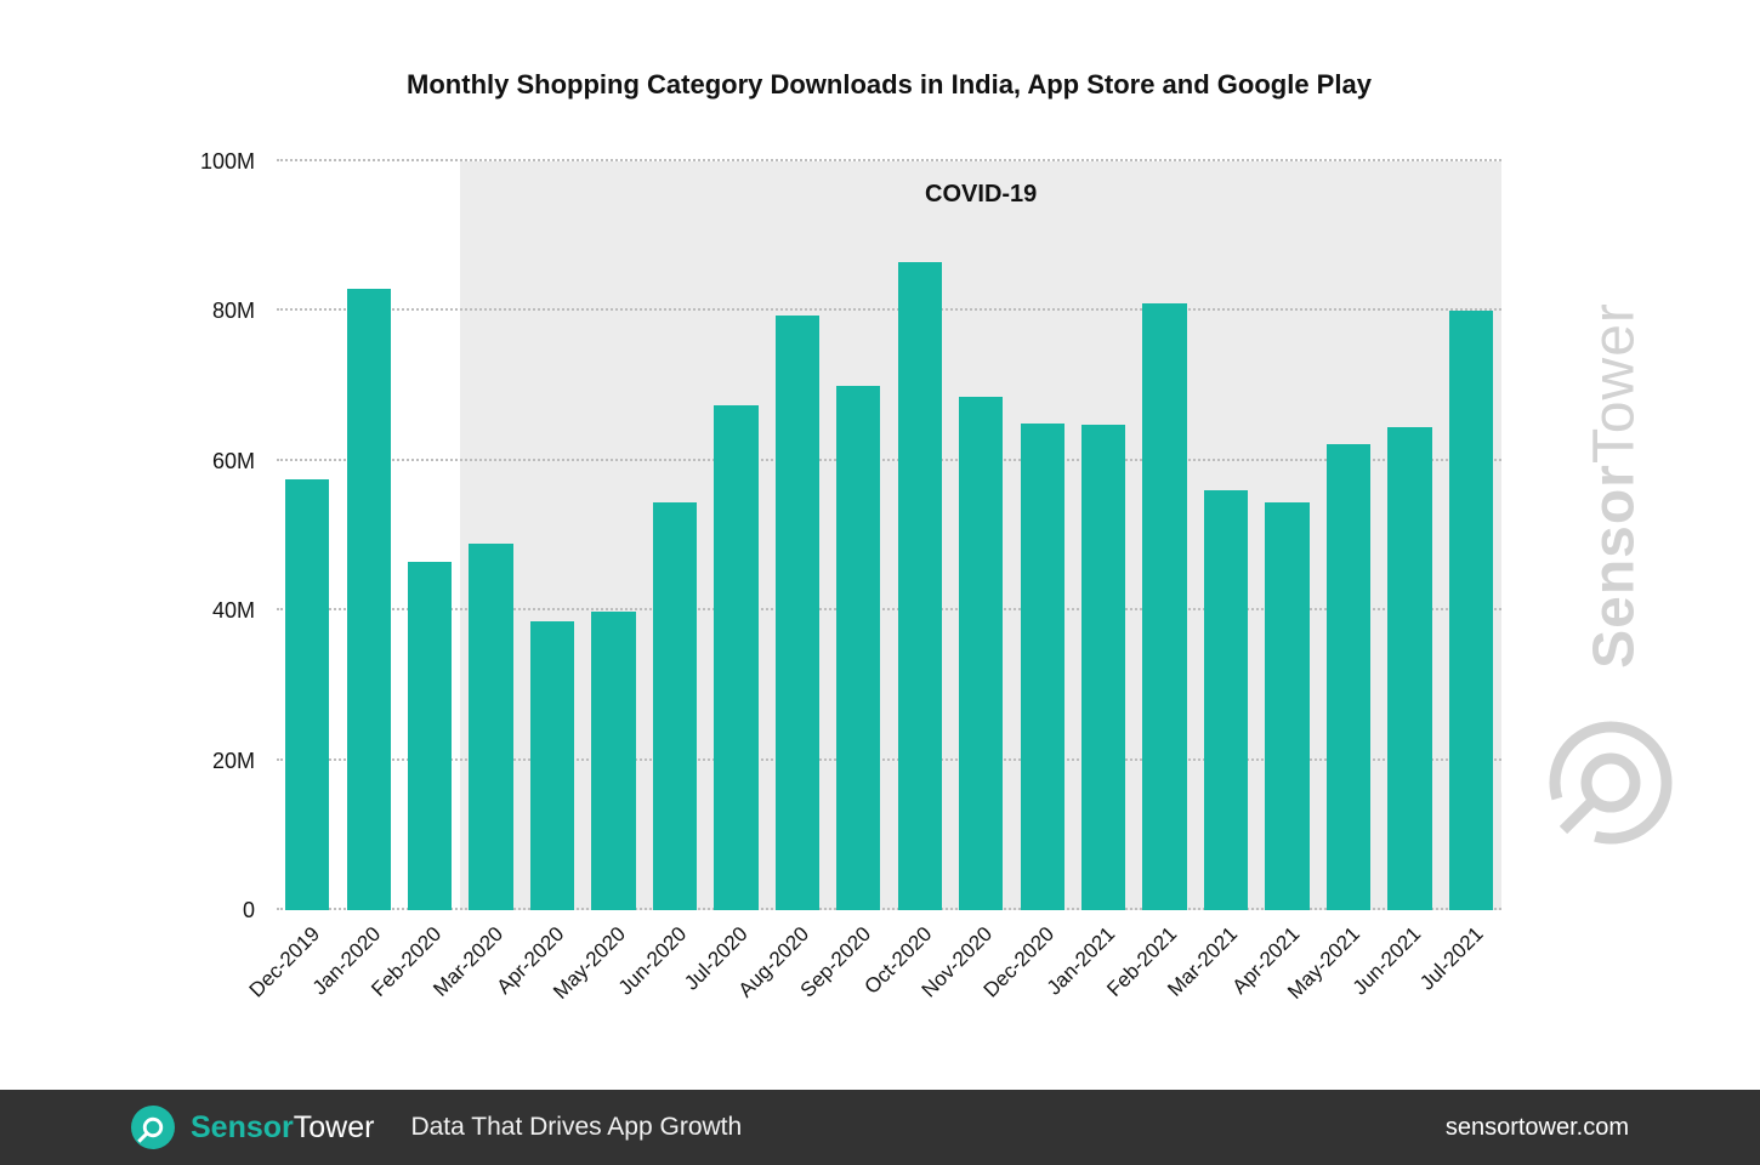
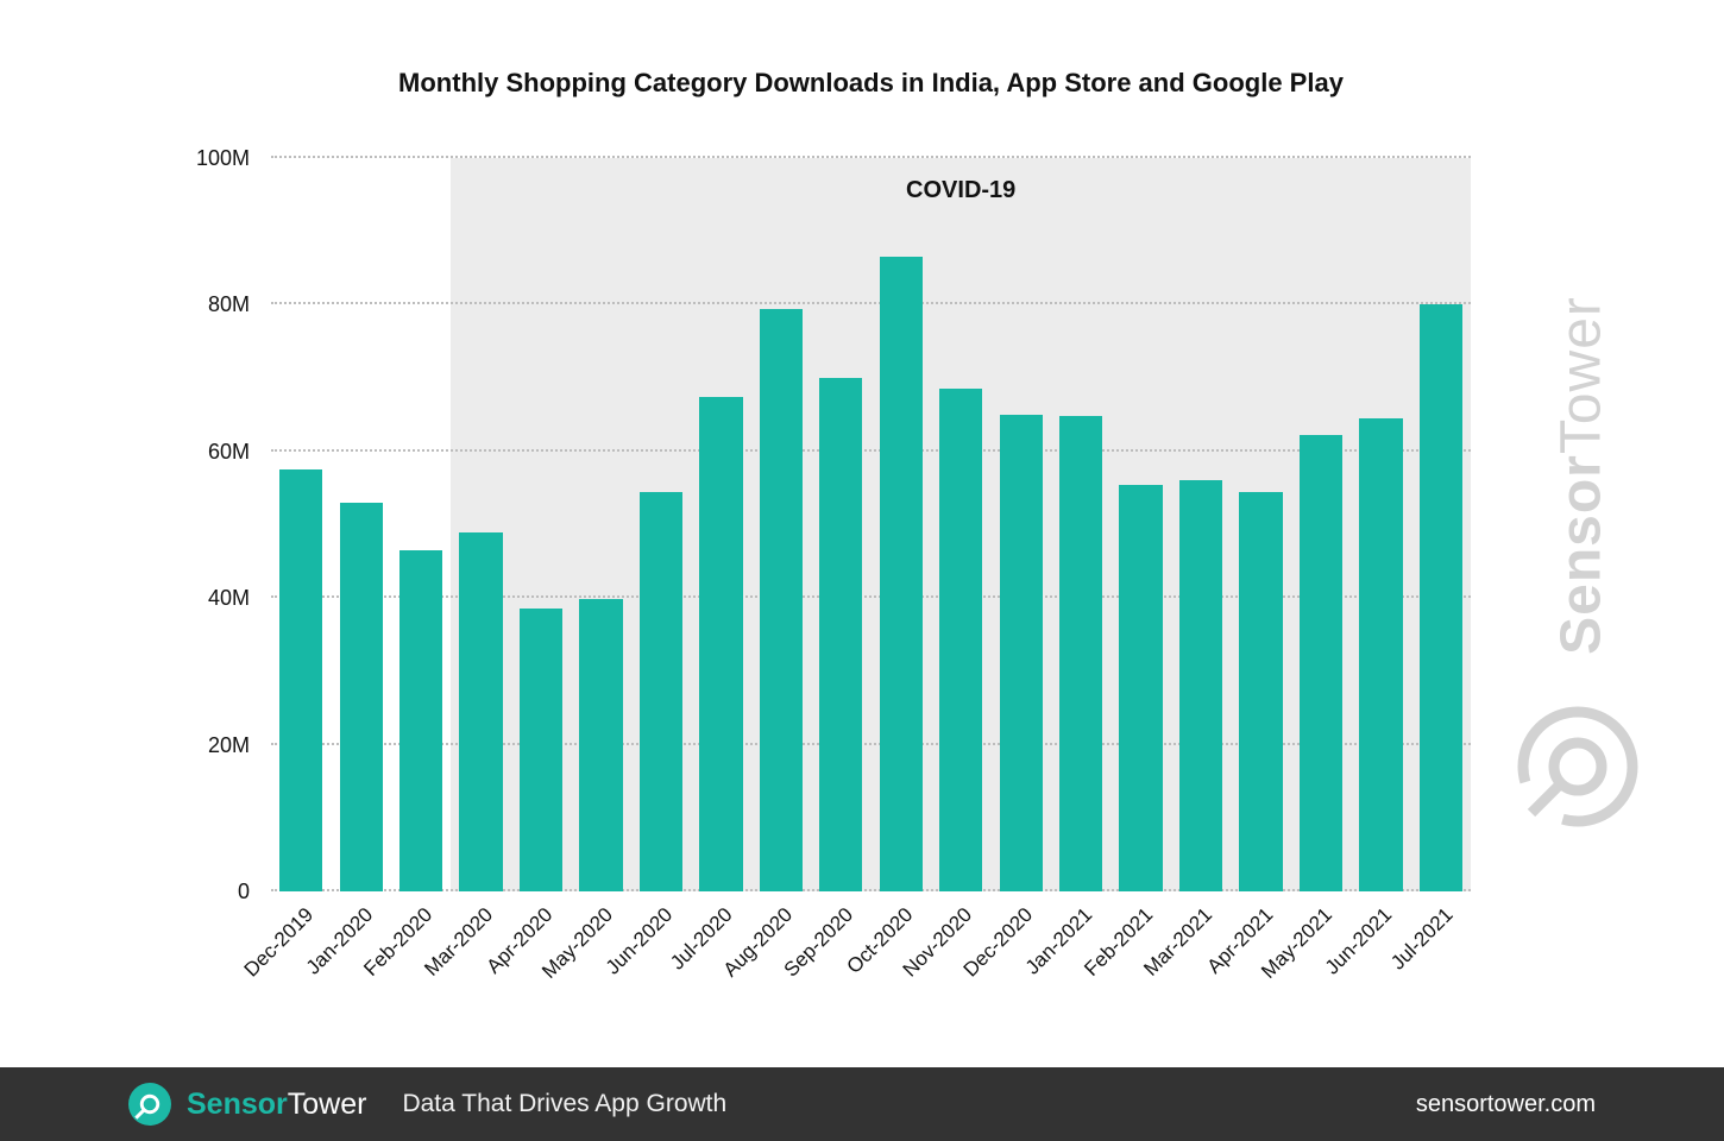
Jan-2020: 83M -> 53M
Feb-2021: 81M -> 56M
